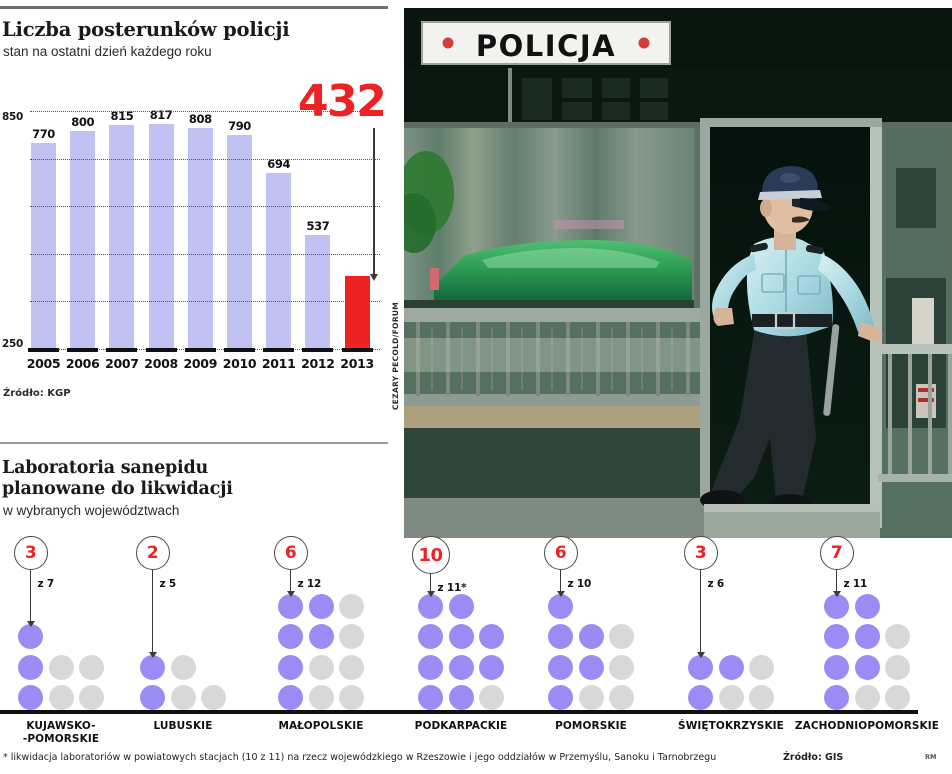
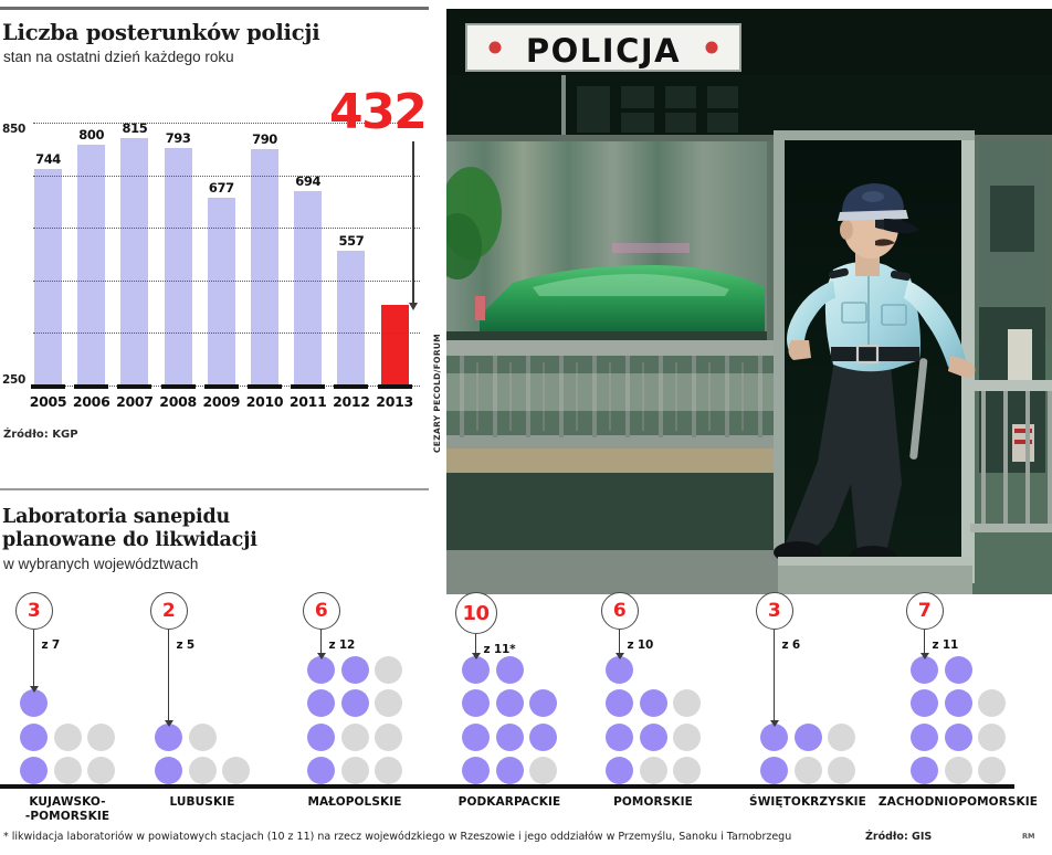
Liczba posterunków policji/2005: 770 -> 744
Liczba posterunków policji/2008: 817 -> 793
Liczba posterunków policji/2009: 808 -> 677
Liczba posterunków policji/2012: 537 -> 557
